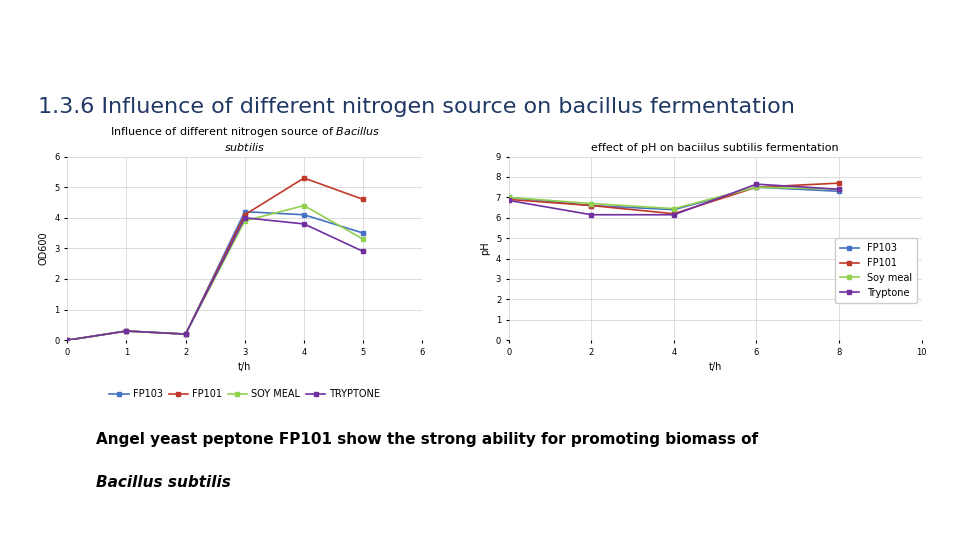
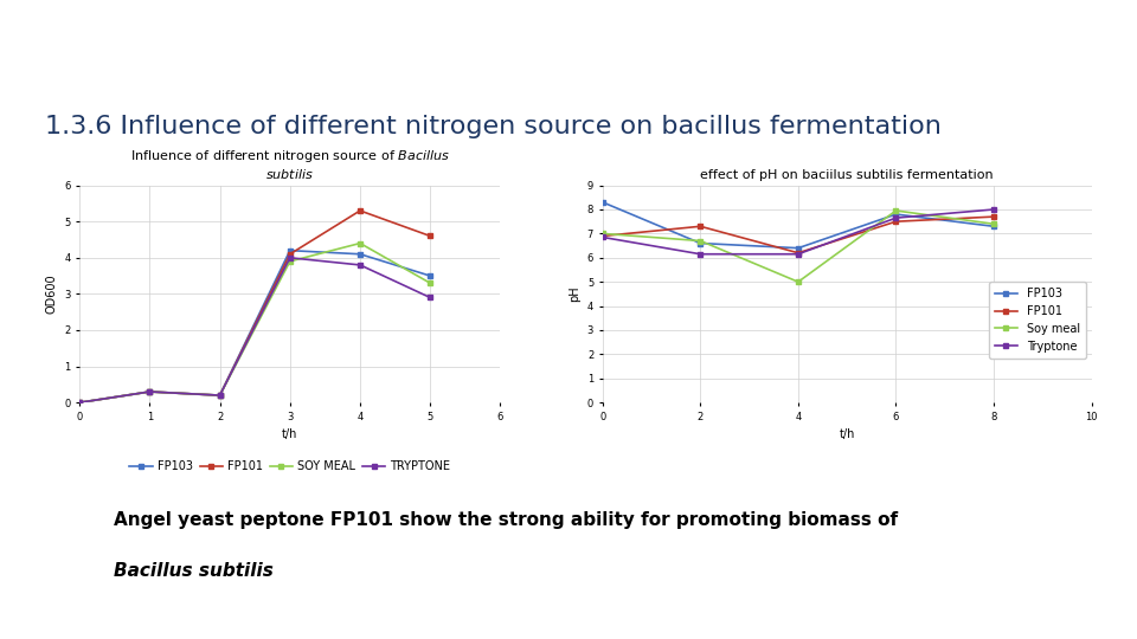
effect of pH on baciilus subtilis fermentation/FP103/0: 7.0 -> 8.3
effect of pH on baciilus subtilis fermentation/FP101/2: 6.6 -> 7.3
effect of pH on baciilus subtilis fermentation/Soy meal/4: 6.45 -> 5.00
effect of pH on baciilus subtilis fermentation/FP103/6: 7.5 -> 7.8
effect of pH on baciilus subtilis fermentation/Soy meal/6: 7.50 -> 7.95
effect of pH on baciilus subtilis fermentation/Tryptone/8: 7.40 -> 8.00
